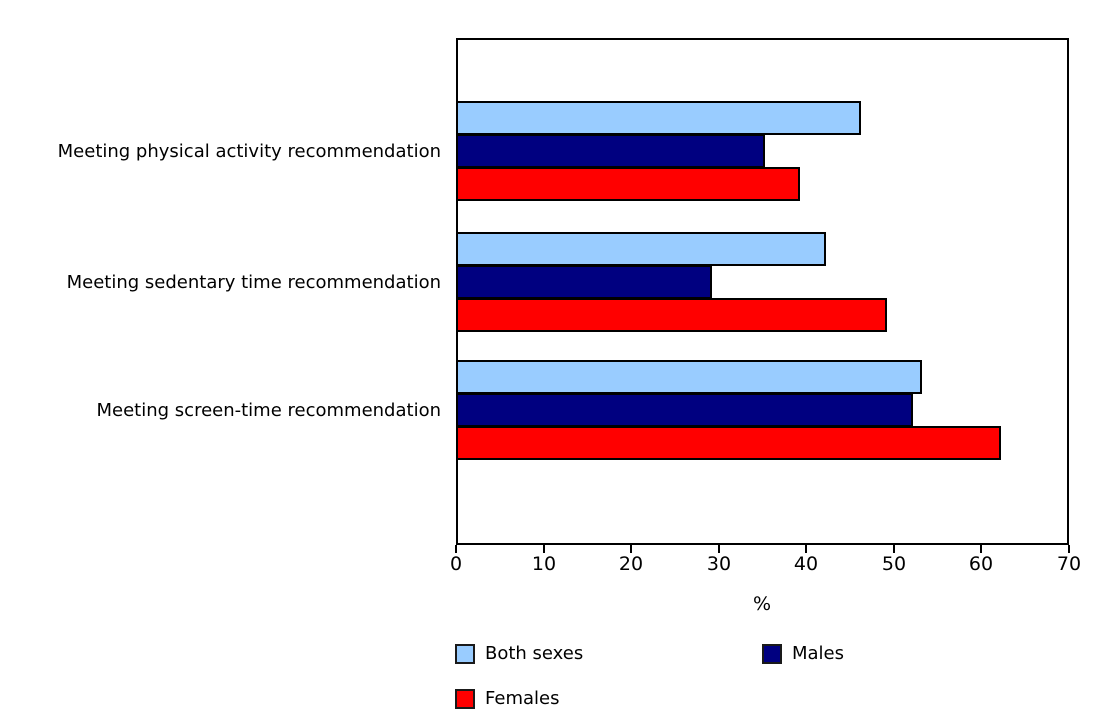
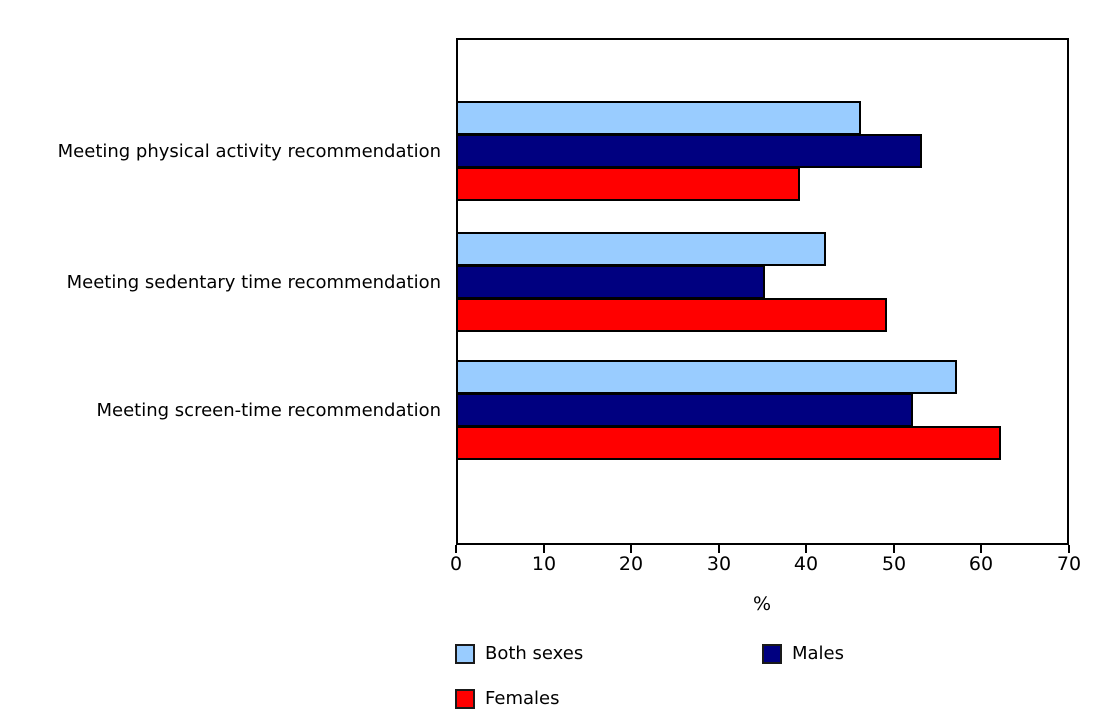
Males/Meeting physical activity recommendation: 35 -> 53
Males/Meeting sedentary time recommendation: 29 -> 35
Both sexes/Meeting screen-time recommendation: 53 -> 57
